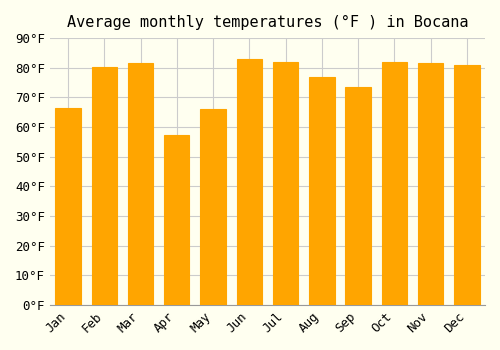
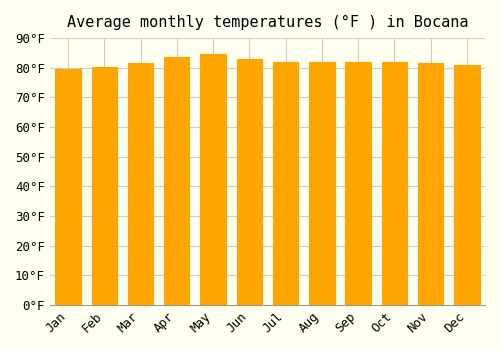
Jan: 66.5°F -> 79.5°F
Apr: 57.5°F -> 83.5°F
May: 66.0°F -> 84.5°F
Aug: 77.0°F -> 82.0°F
Sep: 73.5°F -> 82.0°F
